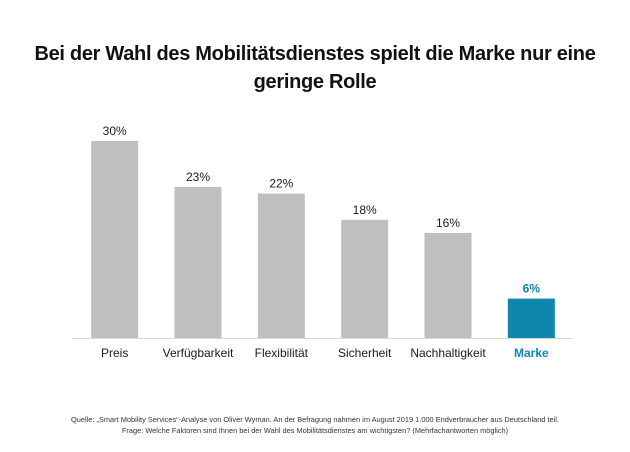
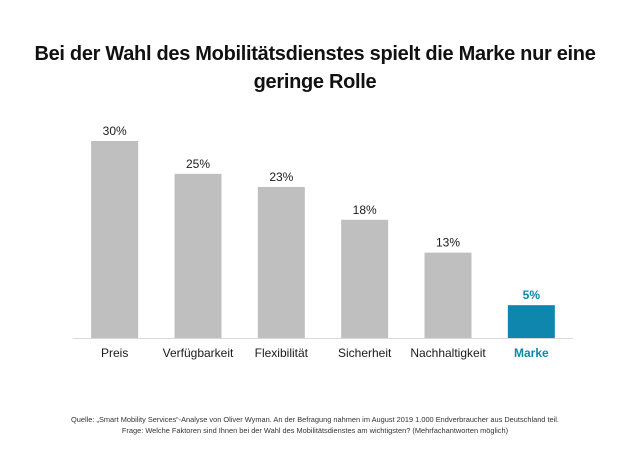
Verfügbarkeit: 23% -> 25%
Flexibilität: 22% -> 23%
Nachhaltigkeit: 16% -> 13%
Marke: 6% -> 5%
